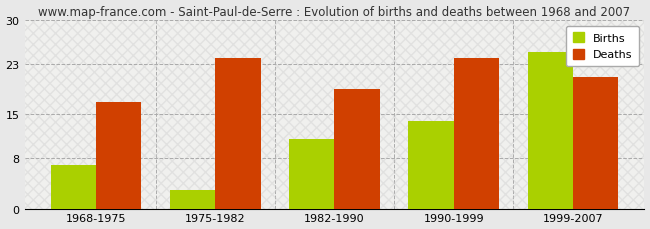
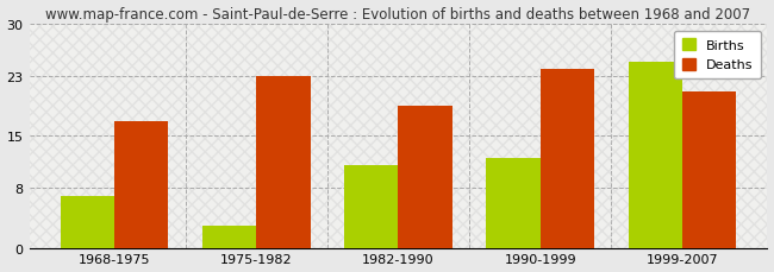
Deaths/1975-1982: 24 -> 23
Births/1990-1999: 14 -> 12
